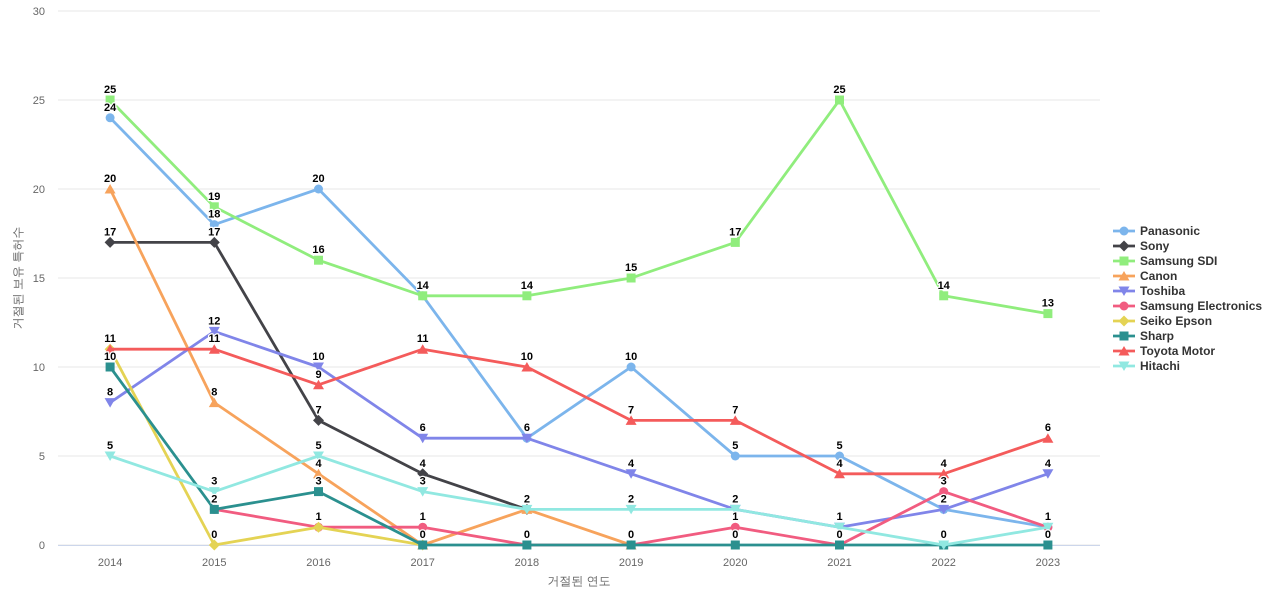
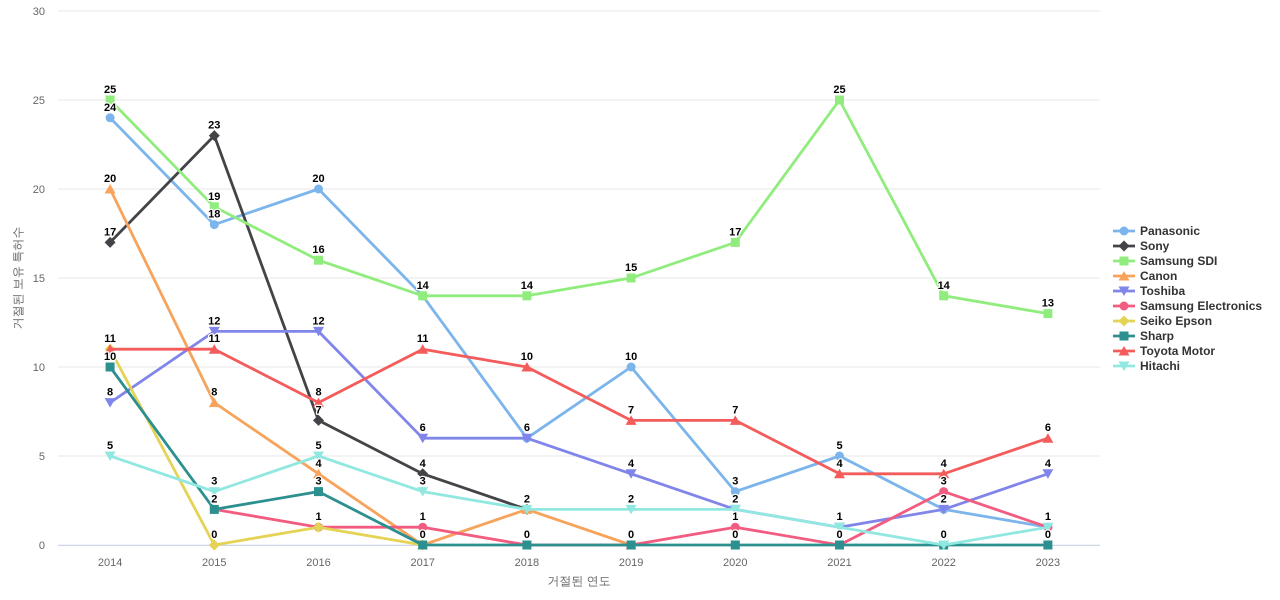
Sony/2015: 17 -> 23
Toshiba/2016: 10 -> 12
Toyota Motor/2016: 9 -> 8
Panasonic/2020: 5 -> 3
